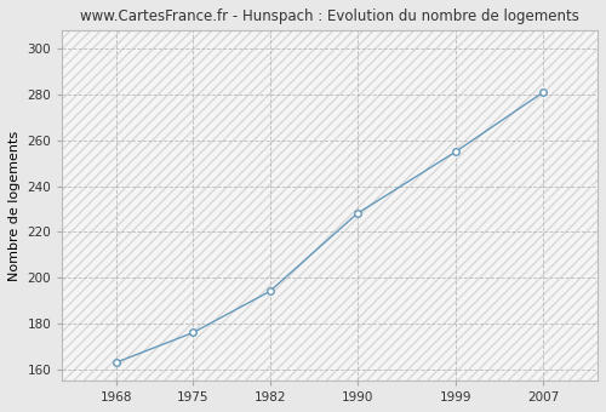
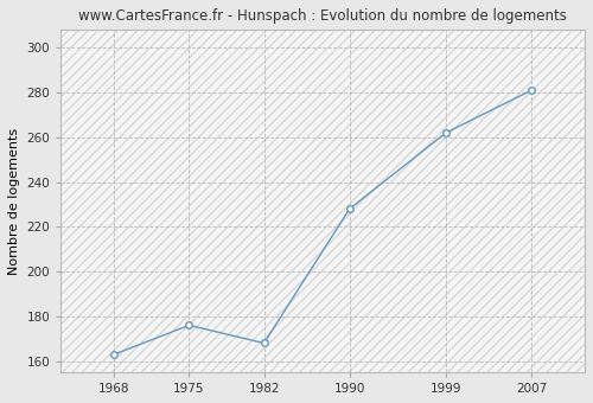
1982: 194 -> 168
1999: 255 -> 262
